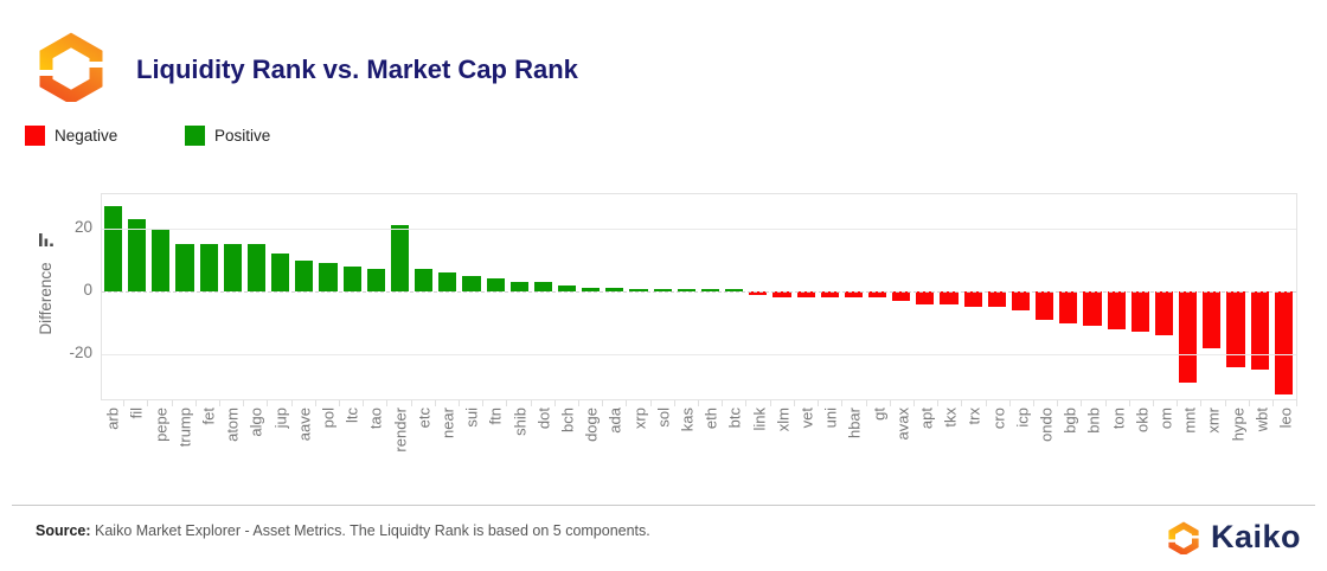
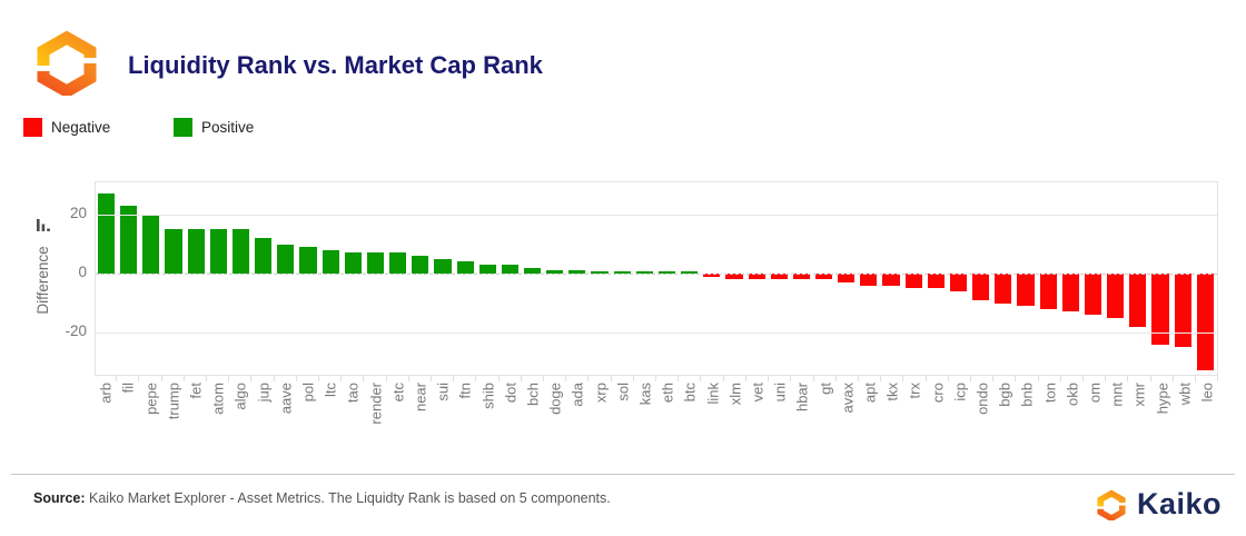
render: 21 -> 7
mnt: -29 -> -15
